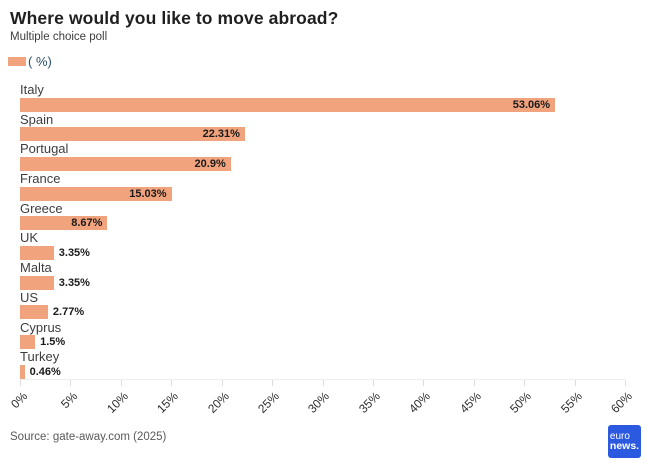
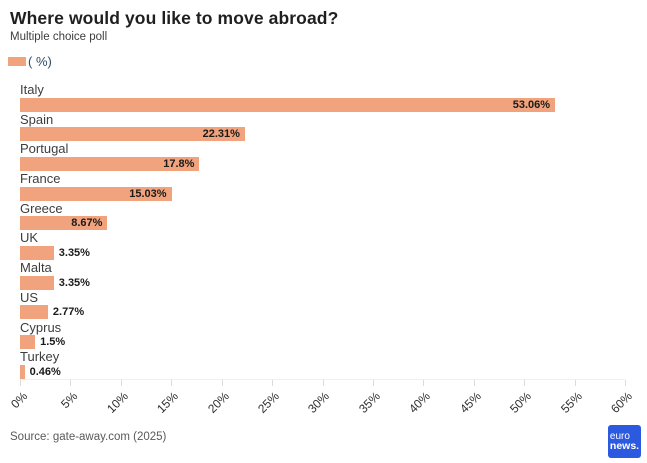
Portugal: 20.9% -> 17.8%
